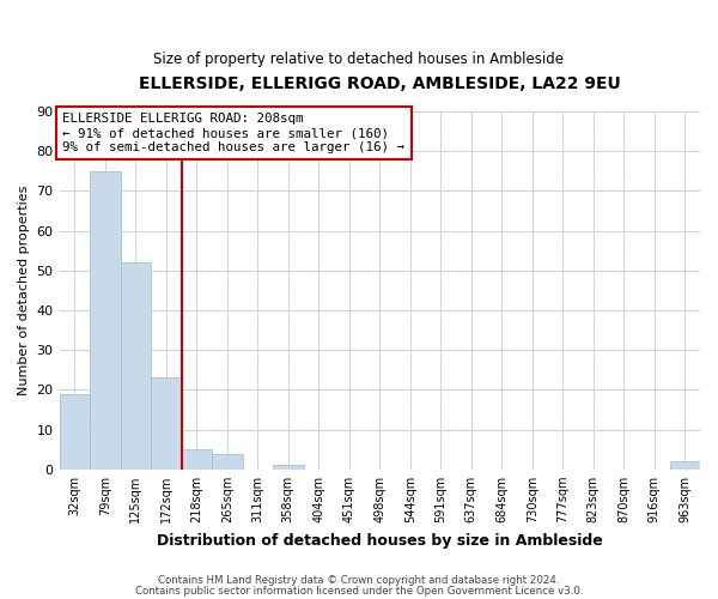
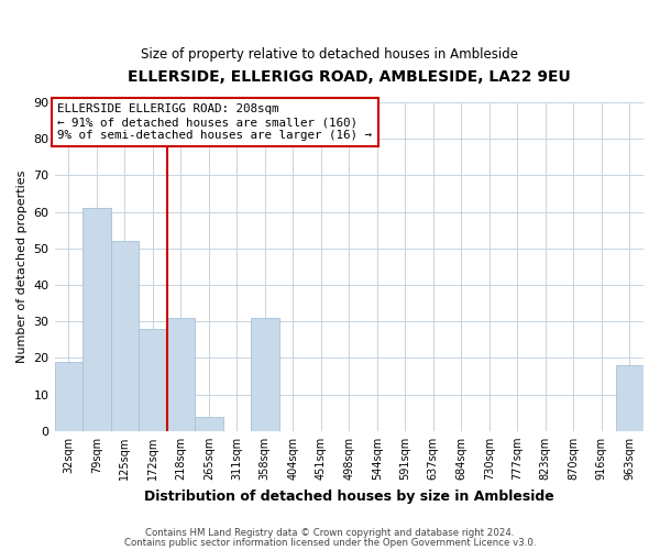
79sqm: 75 -> 61
172sqm: 23 -> 28
218sqm: 5 -> 31
358sqm: 1 -> 31
963sqm: 2 -> 18
